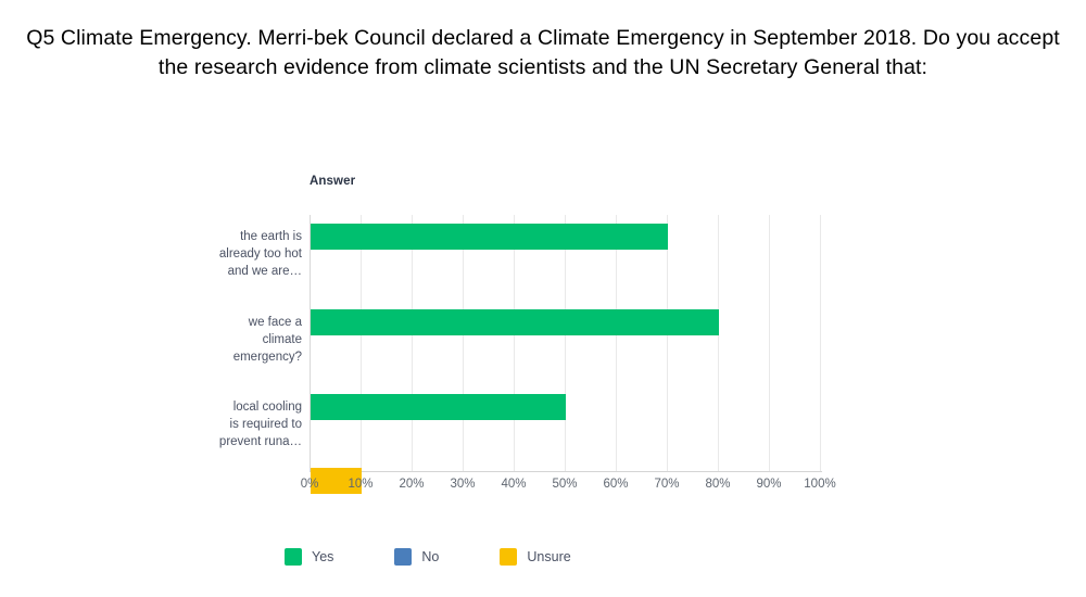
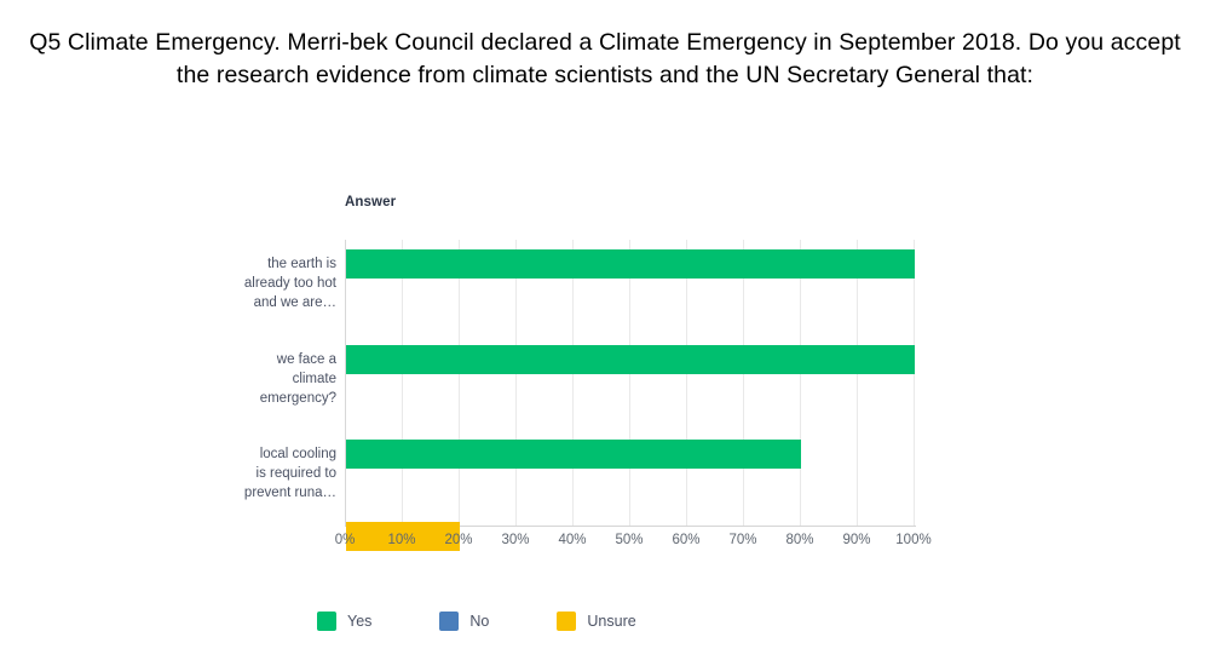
Yes/the earth is already too hot and we are…: 70% -> 100%
Yes/we face a climate emergency?: 80% -> 100%
Yes/local cooling is required to prevent runa…: 50% -> 80%
Unsure/local cooling is required to prevent runa…: 10% -> 20%
